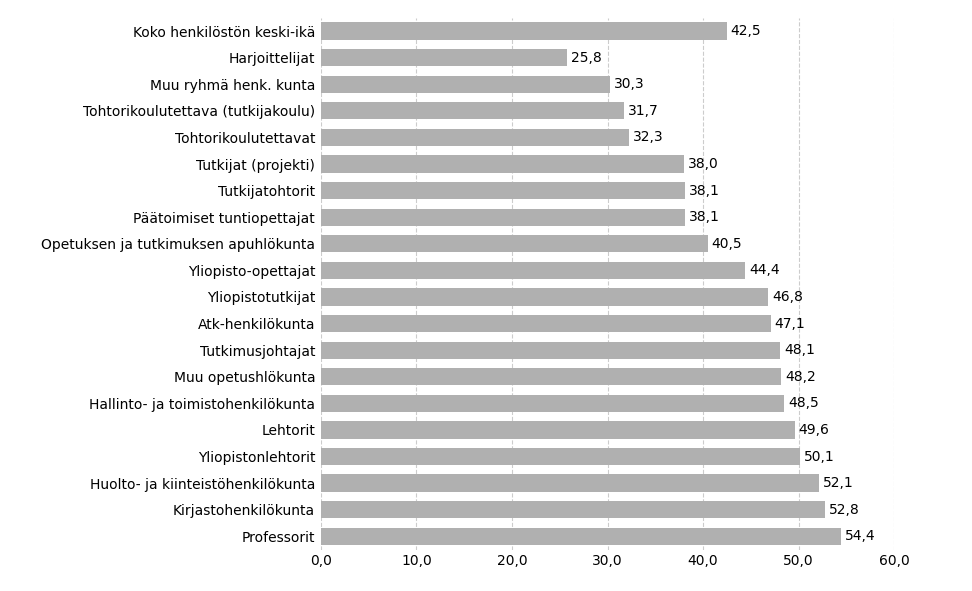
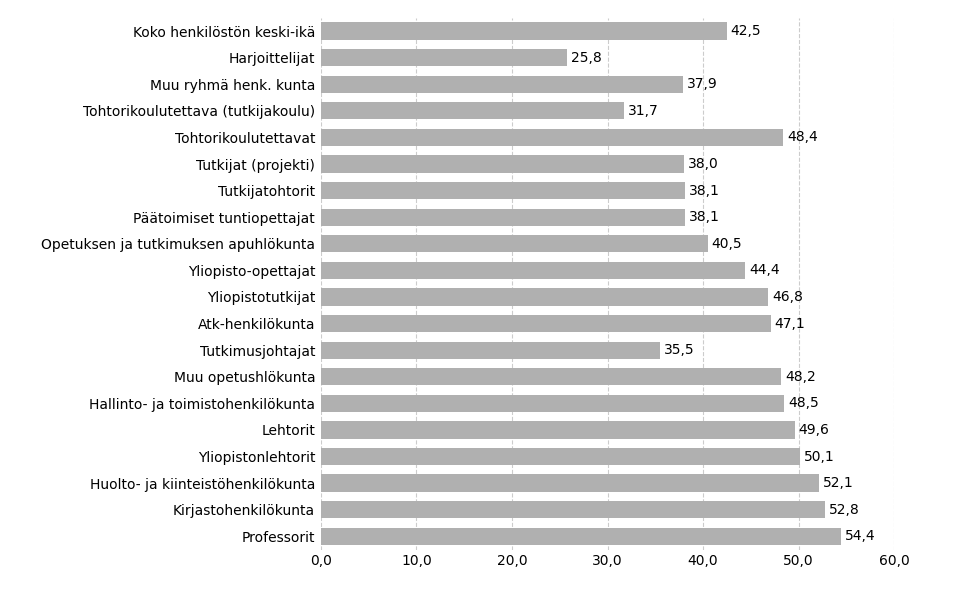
Muu ryhmä henk. kunta: 30,3 -> 37,9
Tohtorikoulutettavat: 32,3 -> 48,4
Tutkimusjohtajat: 48,1 -> 35,5
